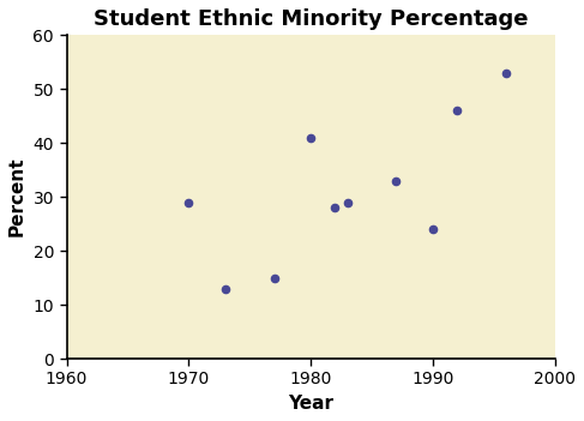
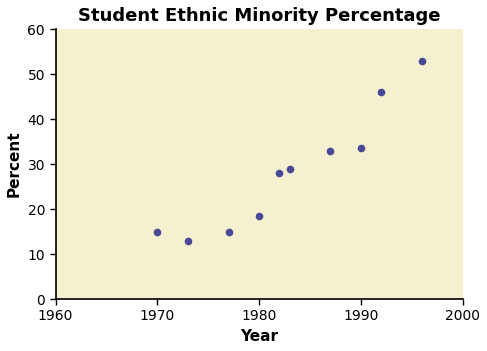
1970: 29.0 -> 15.0
1980: 41.0 -> 18.5
1990: 24.0 -> 33.5
